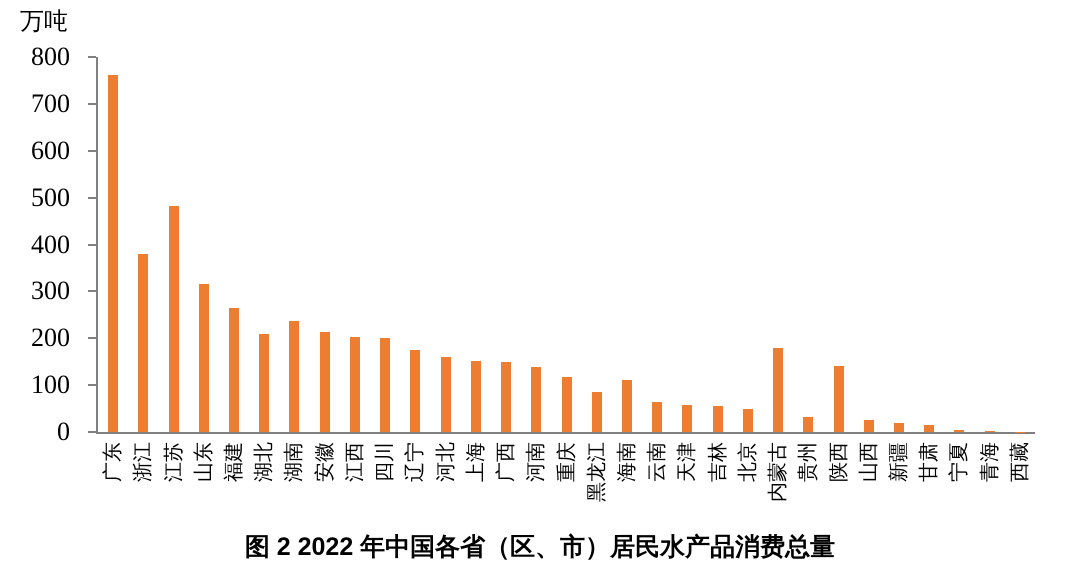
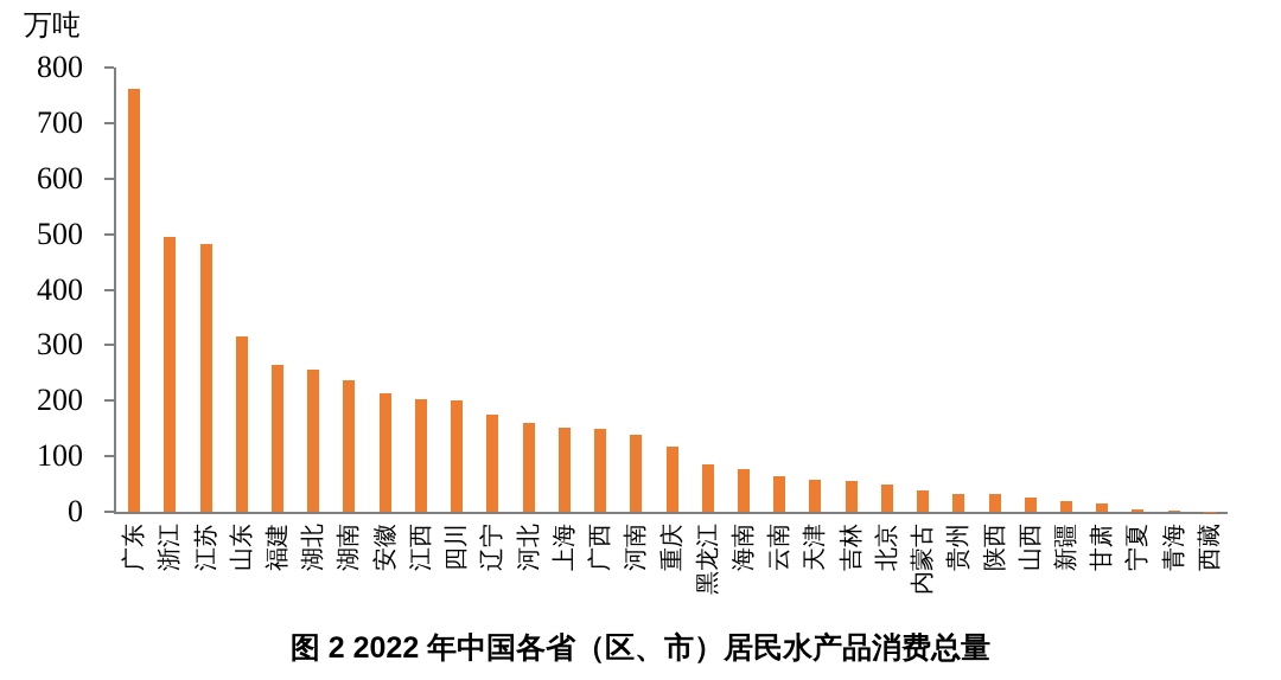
浙江: 380 -> 490
湖北: 210 -> 260
海南: 110 -> 80
内蒙古: 180 -> 40
陕西: 140 -> 30
